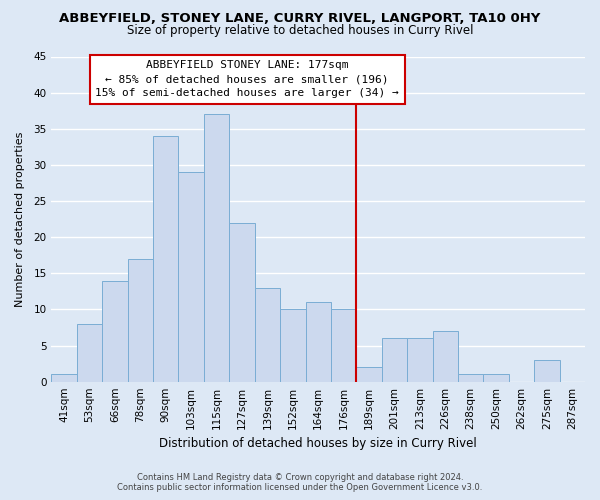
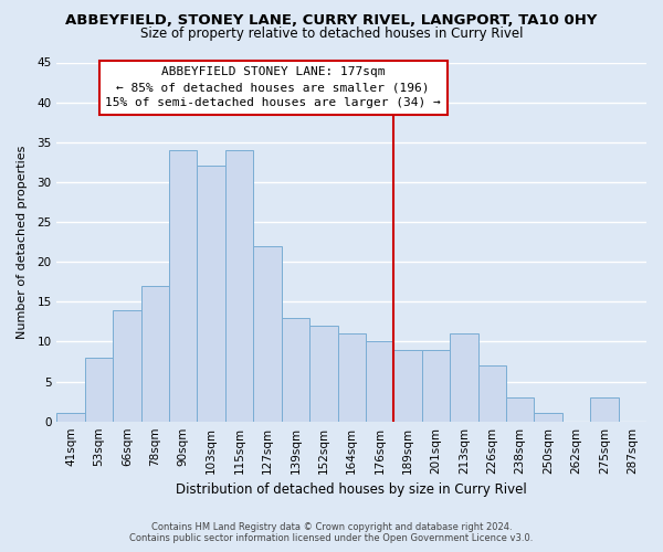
103sqm: 29 -> 32
115sqm: 37 -> 34
152sqm: 10 -> 12
189sqm: 2 -> 9
201sqm: 6 -> 9
213sqm: 6 -> 11
238sqm: 1 -> 3
